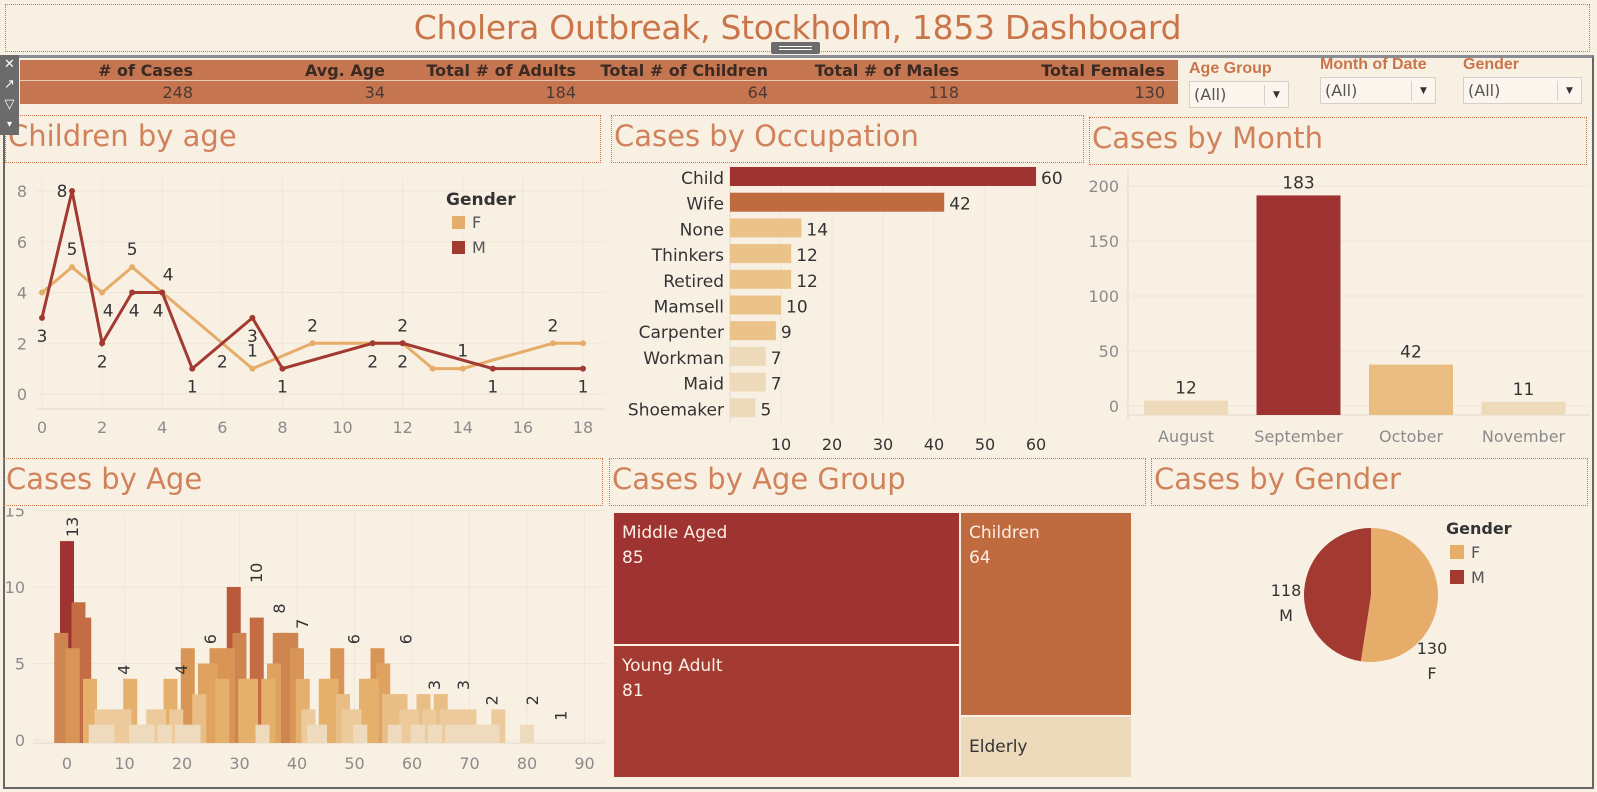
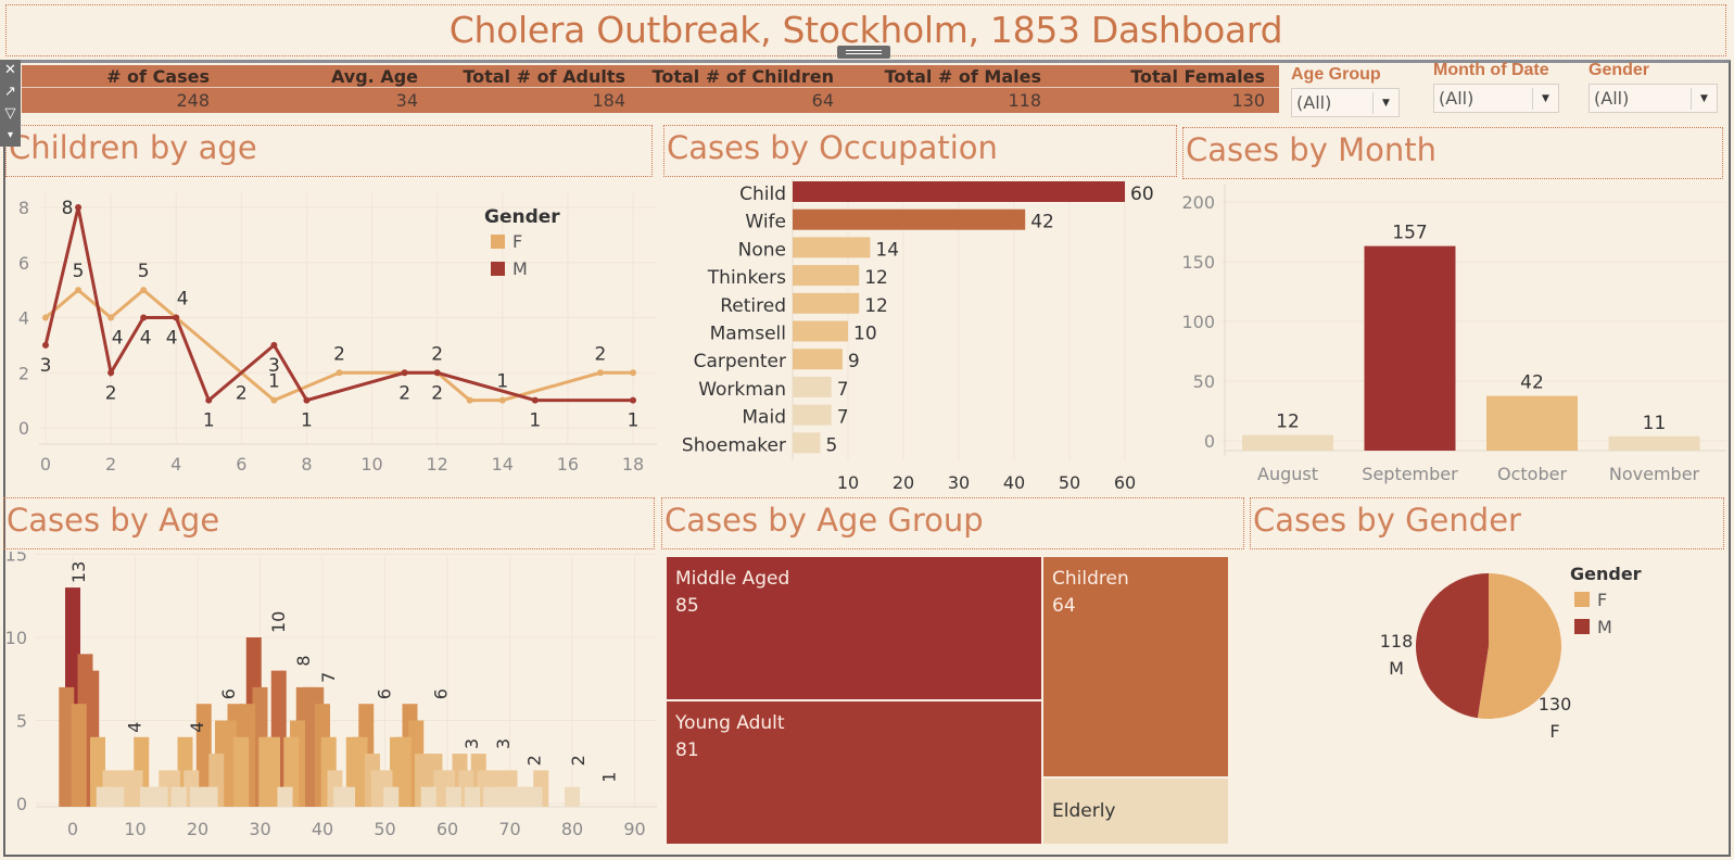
Cases by Month/September: 183 -> 157
